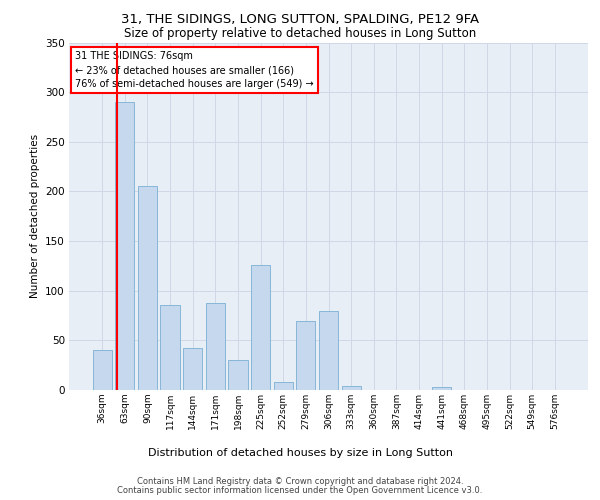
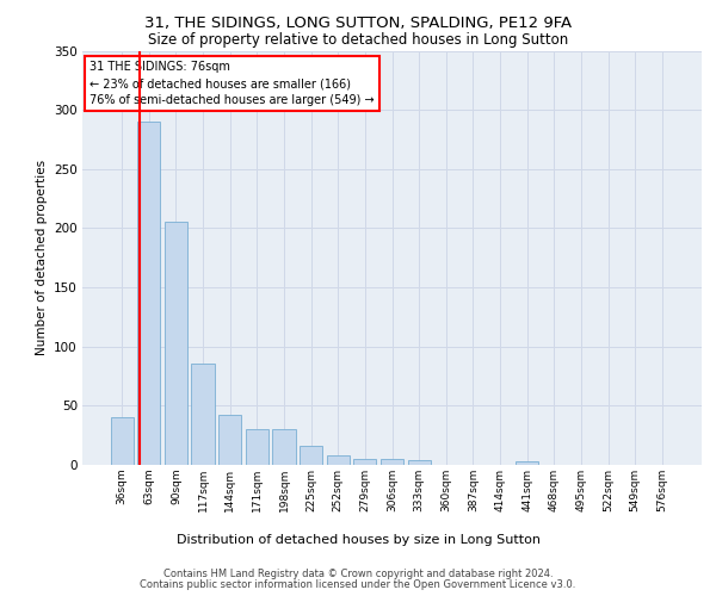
171sqm: 88 -> 30
225sqm: 126 -> 16
279sqm: 70 -> 5
306sqm: 80 -> 5
